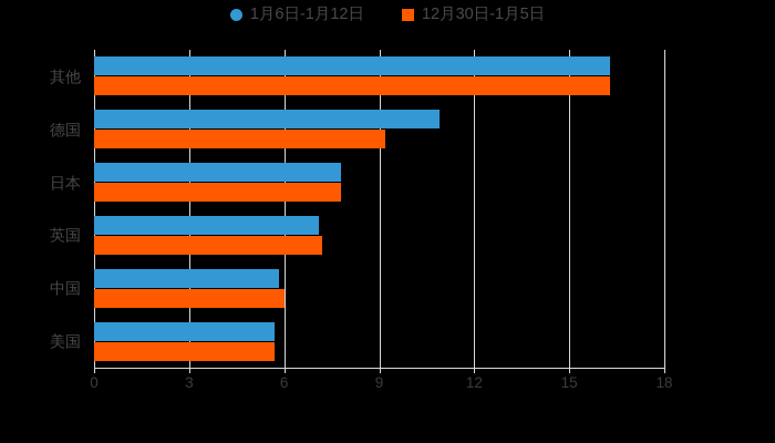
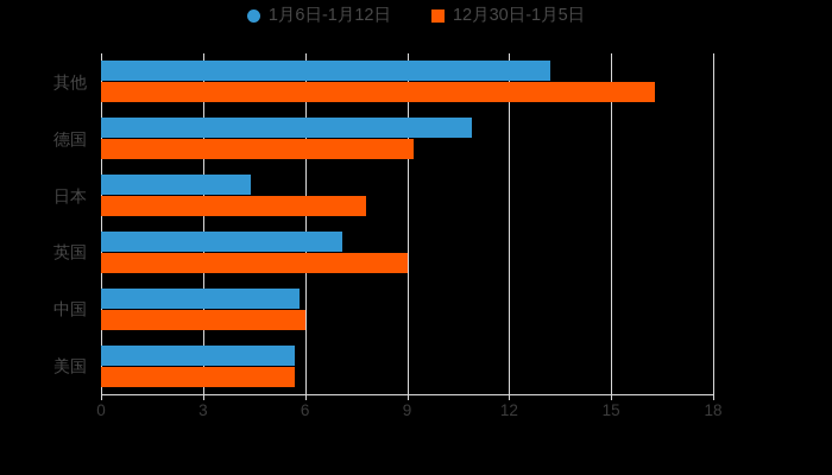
12月30日-1月5日/英国: 7.2 -> 9.0
1月6日-1月12日/日本: 7.8 -> 4.4
1月6日-1月12日/其他: 16.3 -> 13.2
